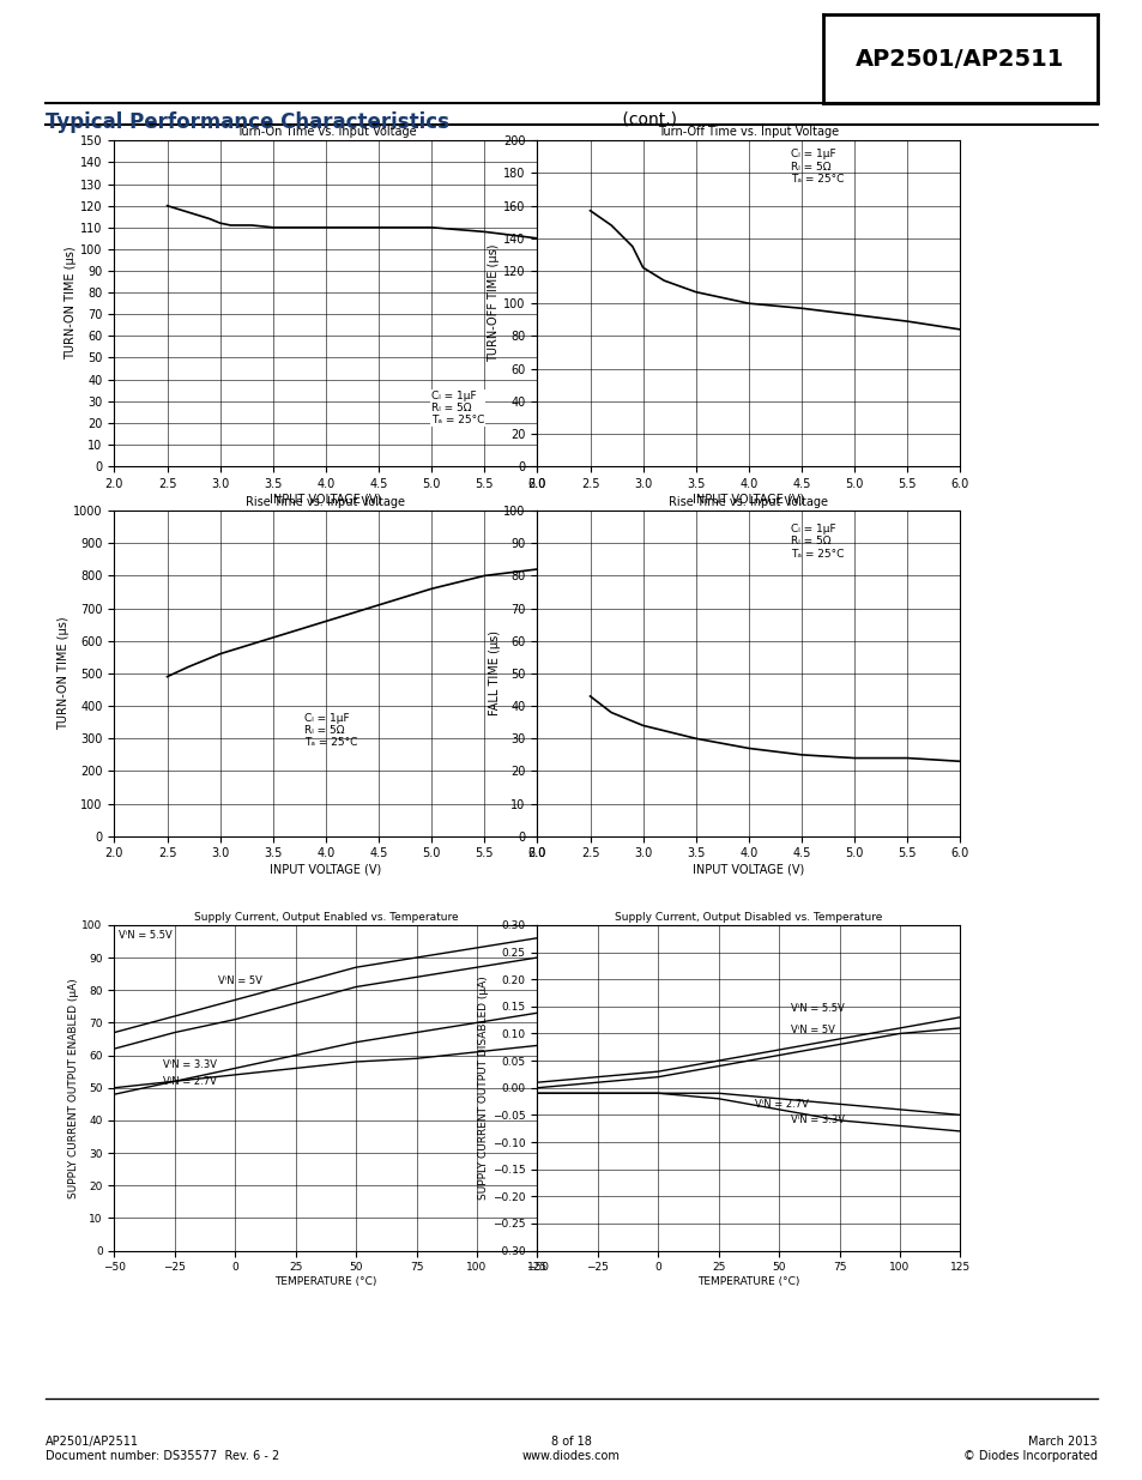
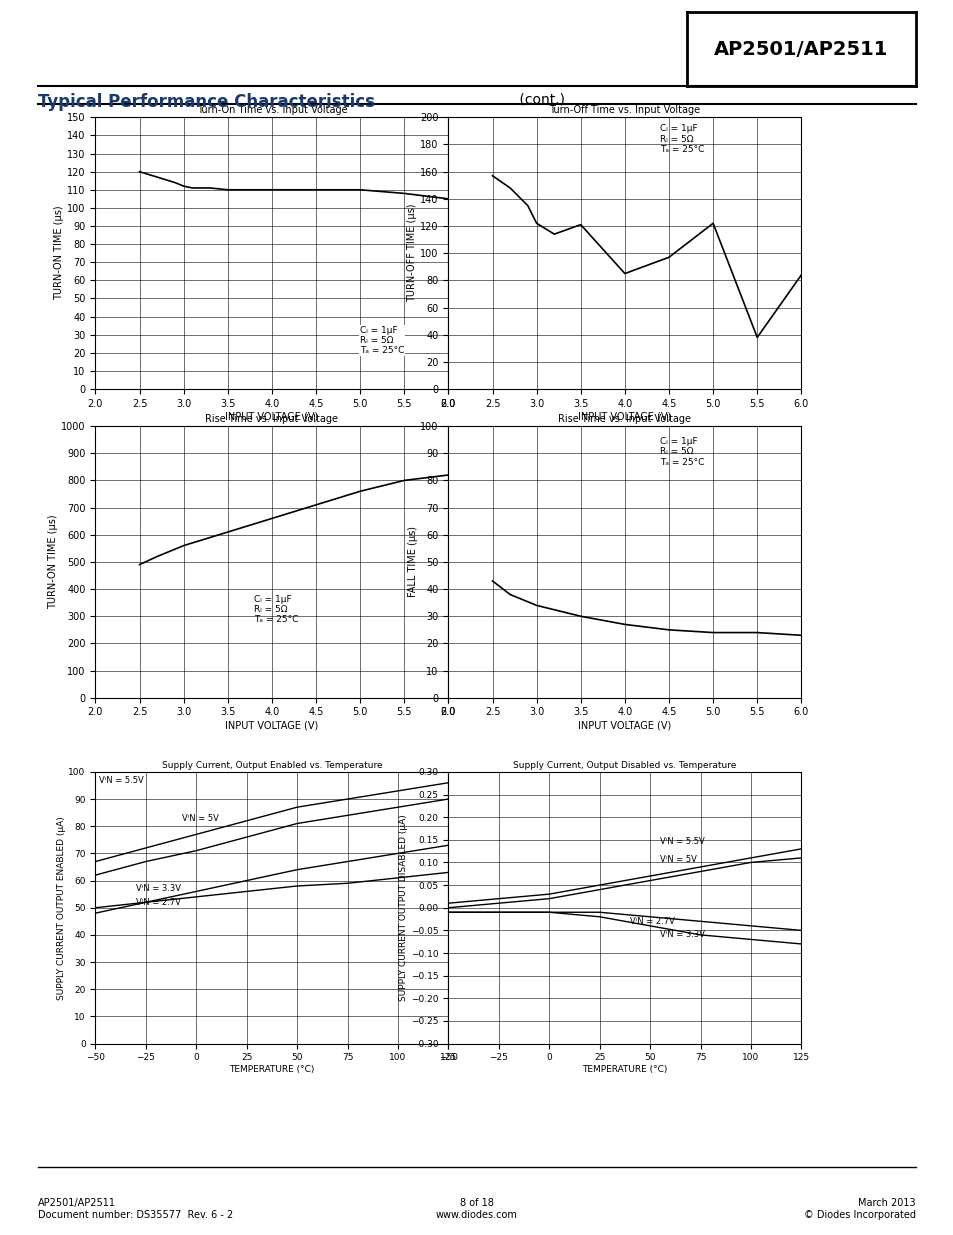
Turn-Off Time vs. Input Voltage/3.5: 107 -> 121
Turn-Off Time vs. Input Voltage/4.0: 100 -> 85
Turn-Off Time vs. Input Voltage/5.0: 93 -> 122
Turn-Off Time vs. Input Voltage/5.5: 89 -> 38
